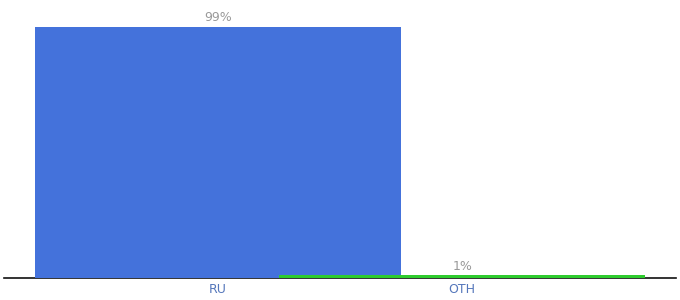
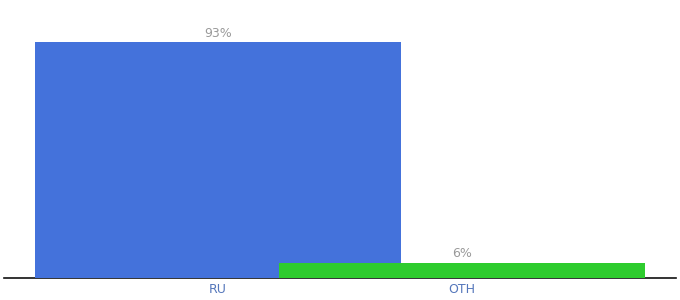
RU: 99% -> 93%
OTH: 1% -> 6%
